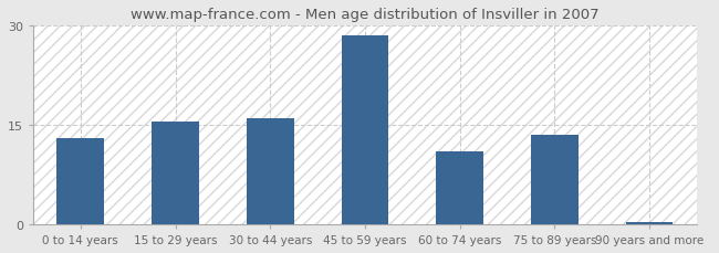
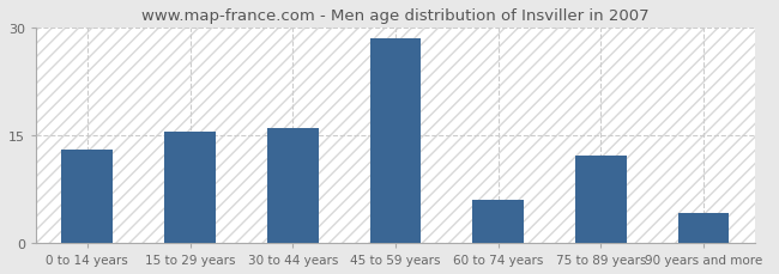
60 to 74 years: 11.0 -> 6.0
75 to 89 years: 13.5 -> 12.2
90 years and more: 0.3 -> 4.2
